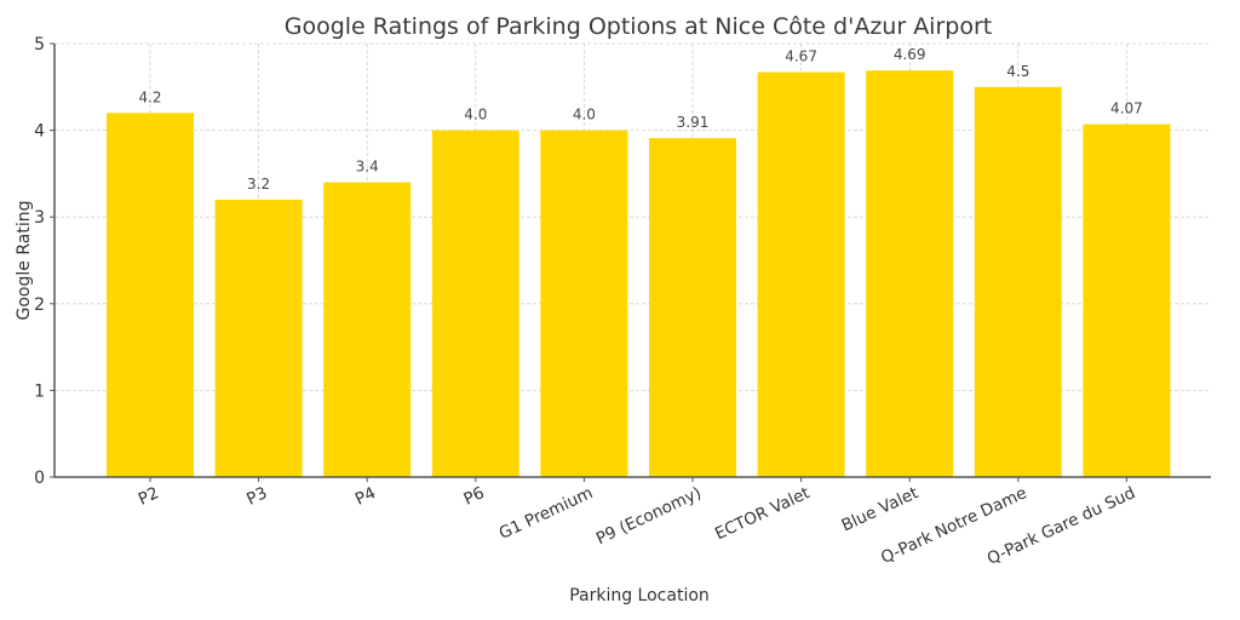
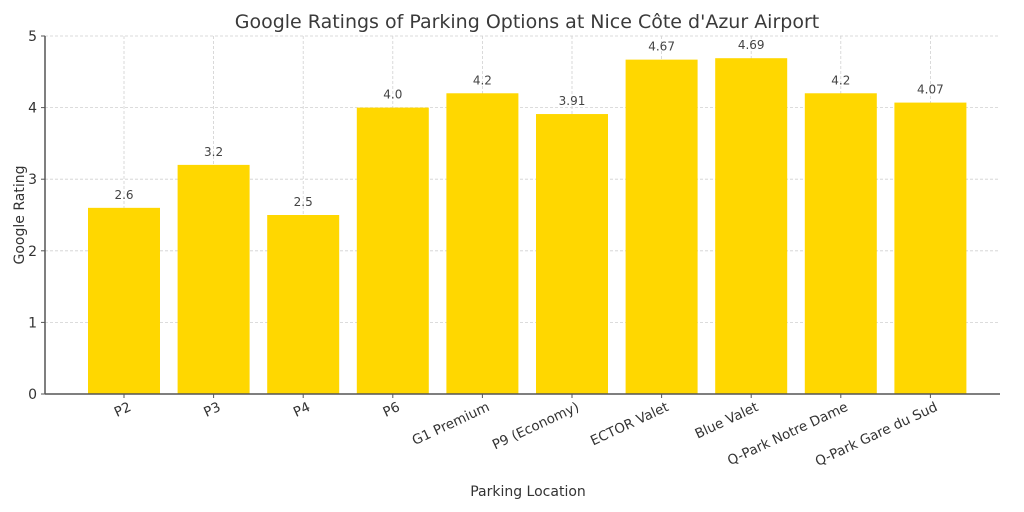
P2: 4.2 -> 2.6
P4: 3.4 -> 2.5
G1 Premium: 4.0 -> 4.2
Q-Park Notre Dame: 4.5 -> 4.2
